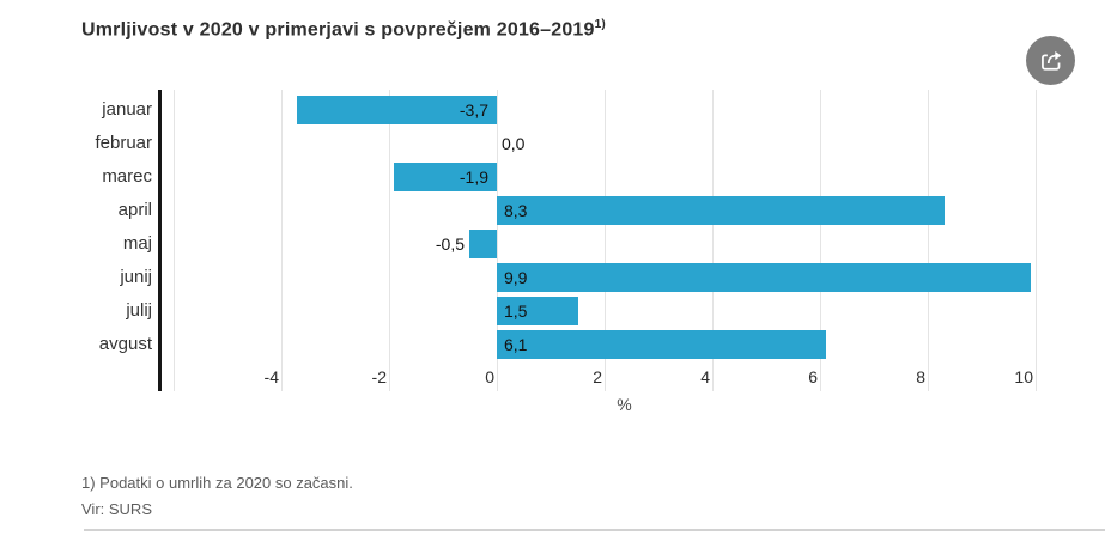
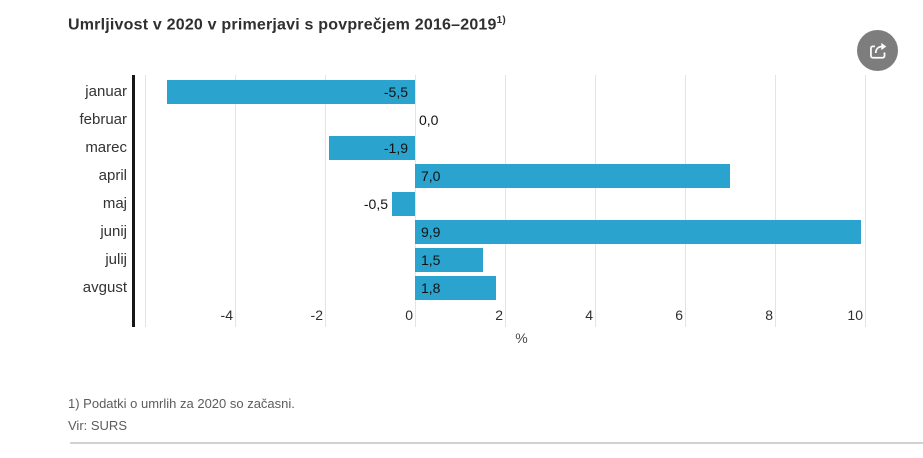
januar: -3,7 -> -5,5
april: 8,3 -> 7,0
avgust: 6,1 -> 1,8
